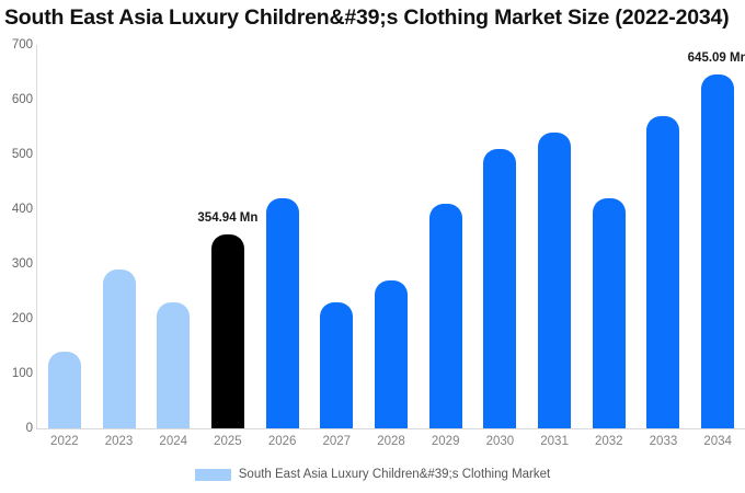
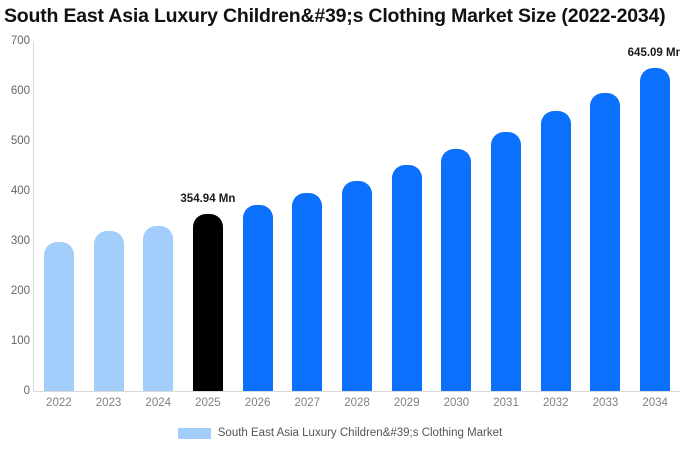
2022: 140 -> 300
2023: 290 -> 320
2024: 230 -> 330
2026: 420 -> 370
2027: 230 -> 400
2028: 270 -> 420
2029: 410 -> 450
2030: 510 -> 480
2031: 540 -> 520
2032: 420 -> 560
2033: 570 -> 600
